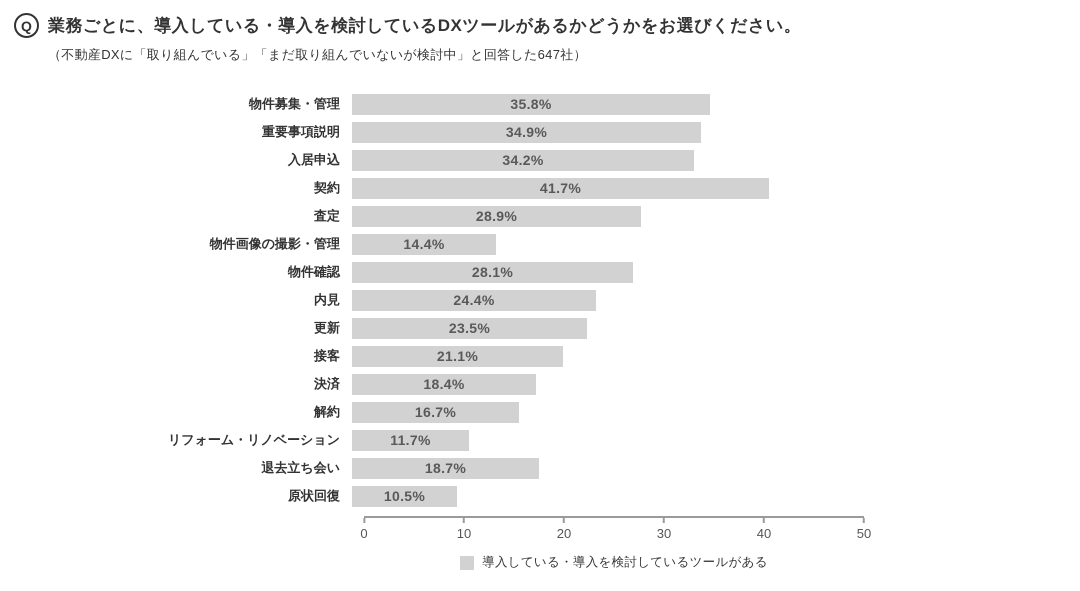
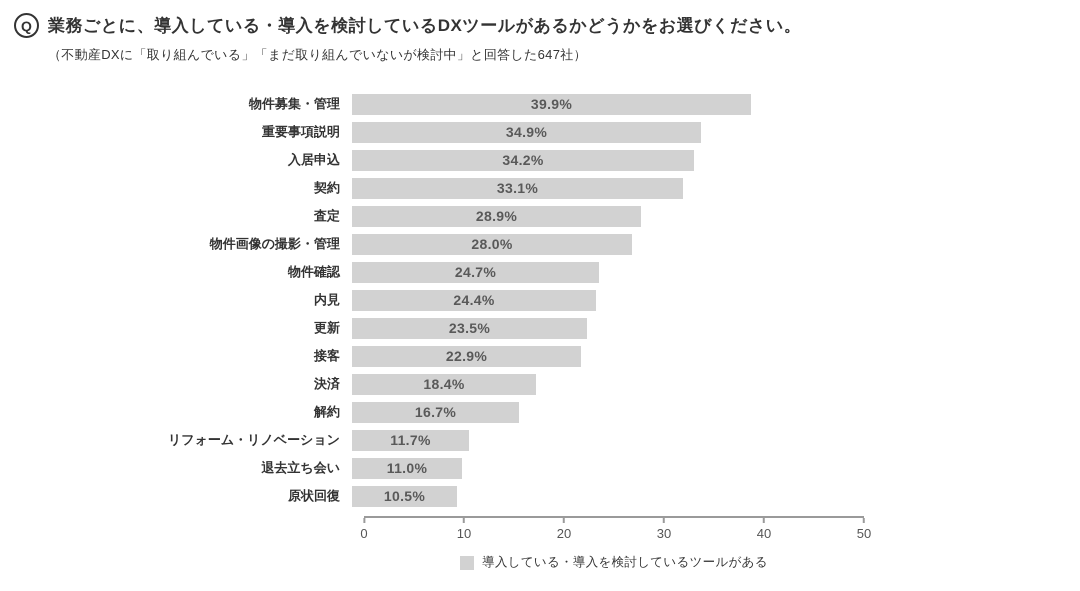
物件募集・管理: 35.8% -> 39.9%
契約: 41.7% -> 33.1%
物件画像の撮影・管理: 14.4% -> 28.0%
物件確認: 28.1% -> 24.7%
接客: 21.1% -> 22.9%
退去立ち会い: 18.7% -> 11.0%
